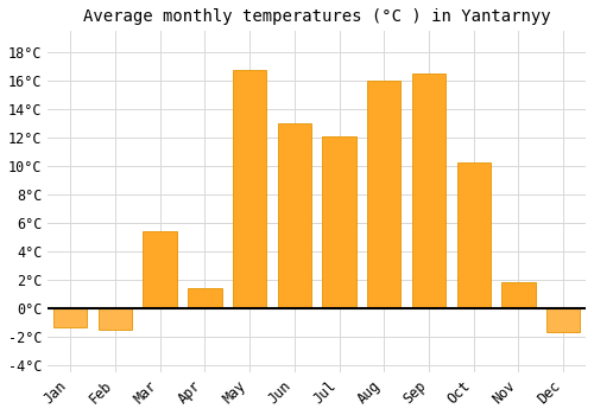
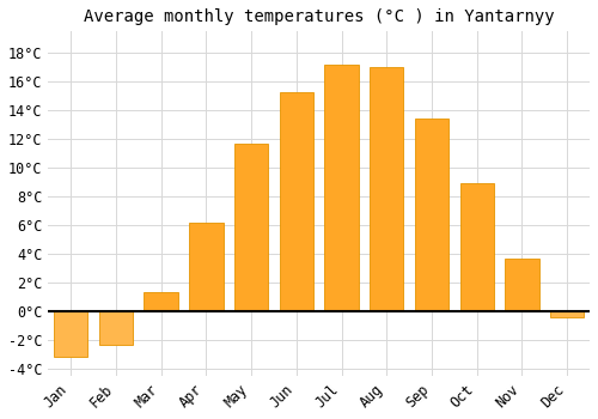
Jan: -1.3°C -> -3.2°C
Feb: -1.5°C -> -2.3°C
Mar: 5.4°C -> 1.3°C
Apr: 1.4°C -> 6.2°C
May: 16.8°C -> 11.7°C
Jun: 13.0°C -> 15.3°C
Jul: 12.1°C -> 17.2°C
Aug: 16.0°C -> 17.0°C
Sep: 16.5°C -> 13.4°C
Oct: 10.3°C -> 8.9°C
Nov: 1.8°C -> 3.7°C
Dec: -1.7°C -> -0.4°C
